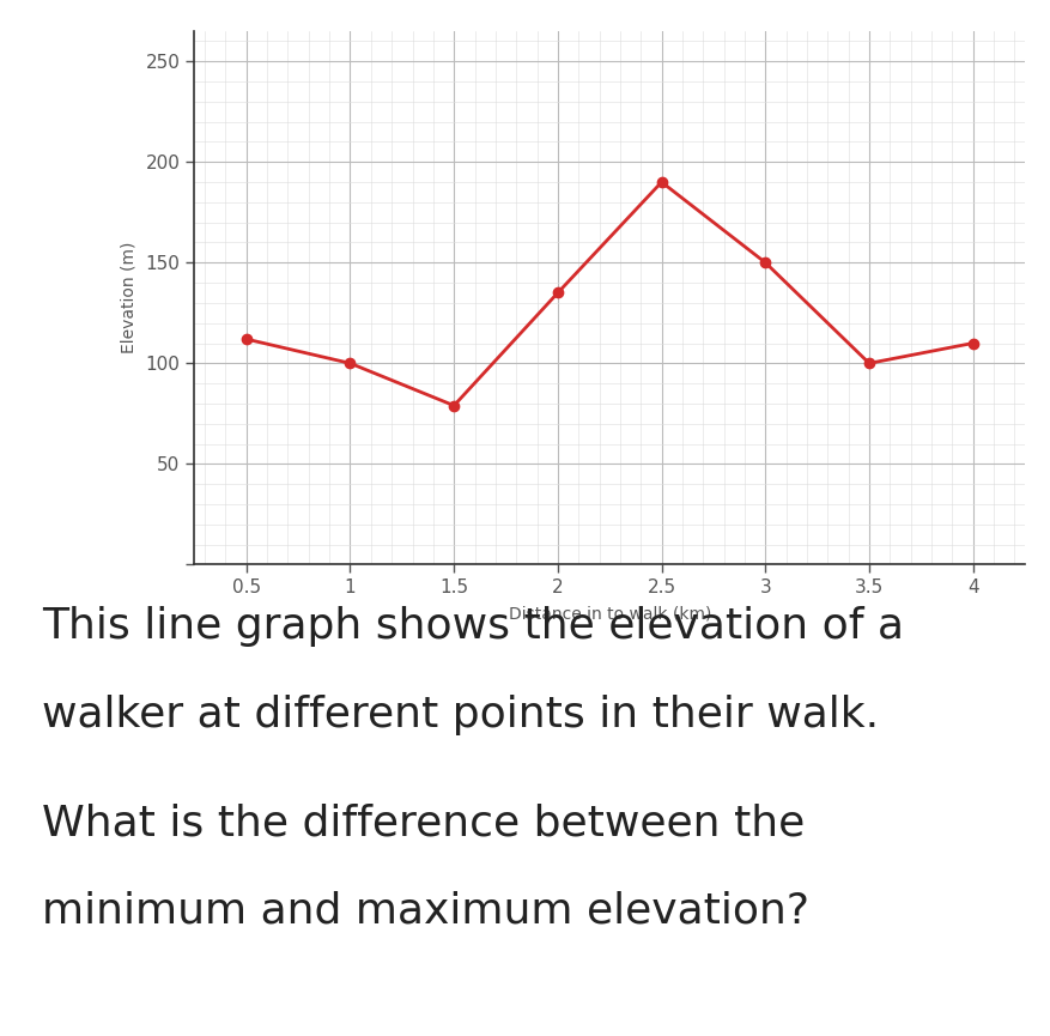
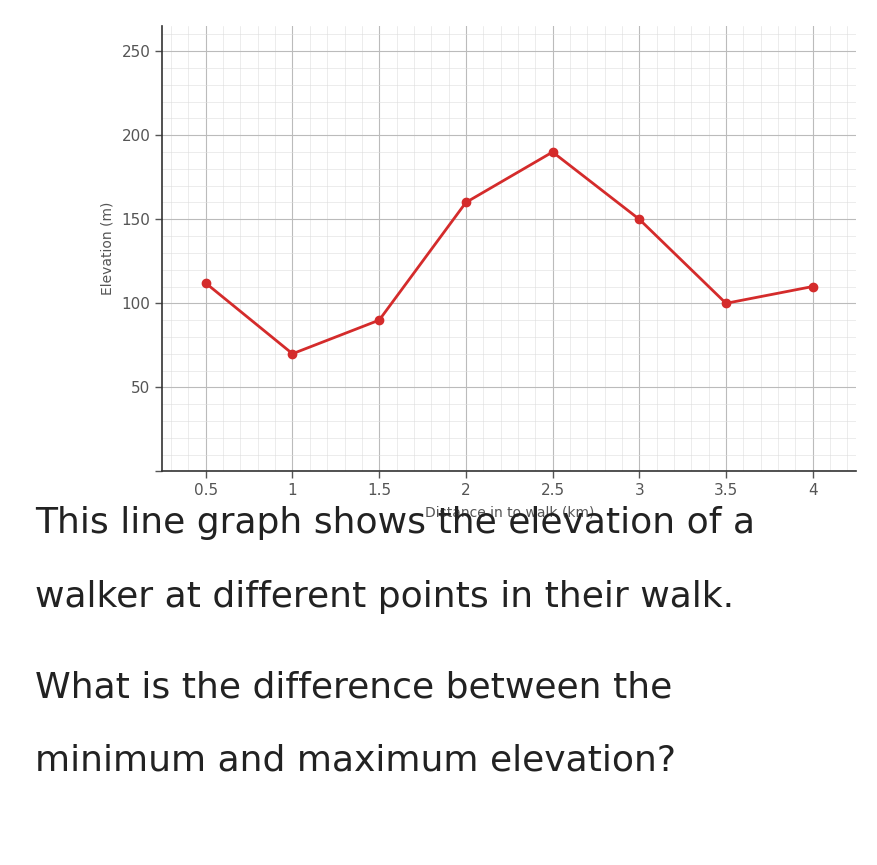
1: 100 -> 70
1.5: 79 -> 90
2: 135 -> 160
